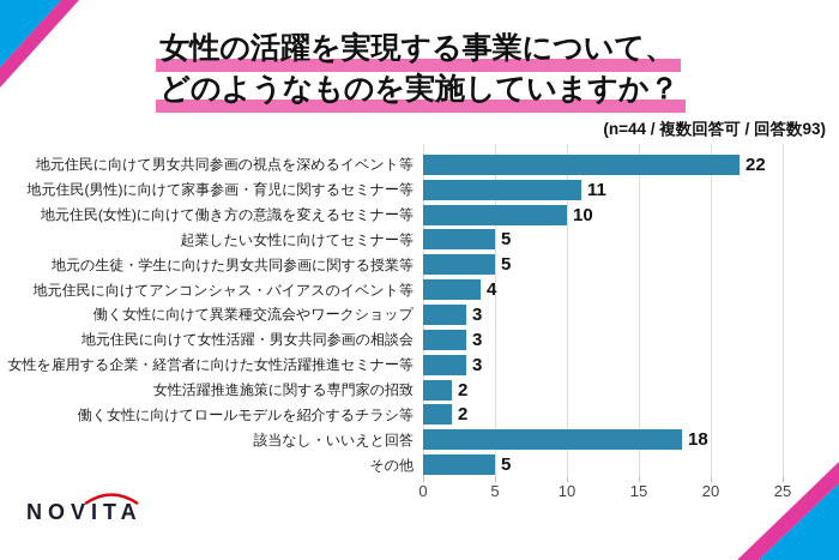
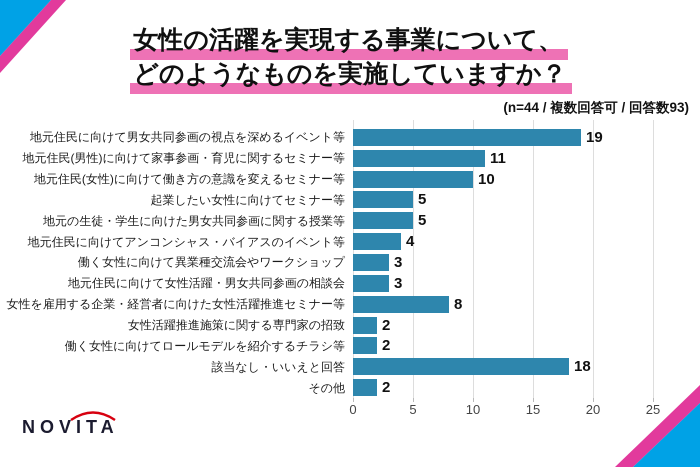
地元住民に向けて男女共同参画の視点を深めるイベント等: 22 -> 19
女性を雇用する企業・経営者に向けた女性活躍推進セミナー等: 3 -> 8
その他: 5 -> 2
